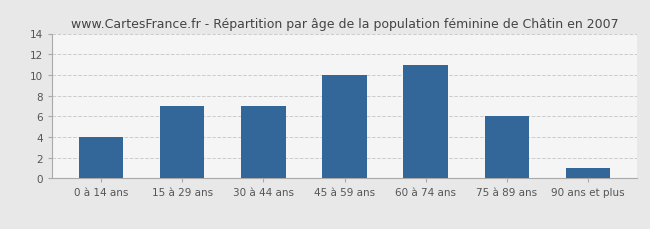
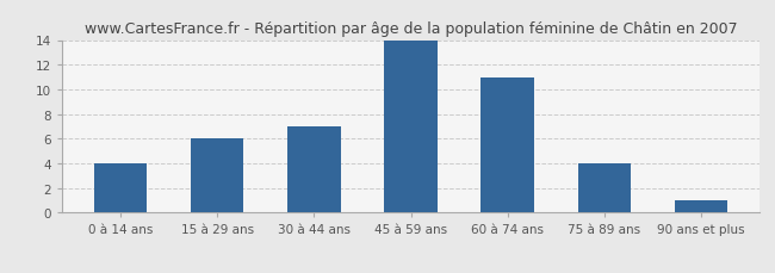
15 à 29 ans: 7 -> 6
45 à 59 ans: 10 -> 14
75 à 89 ans: 6 -> 4
